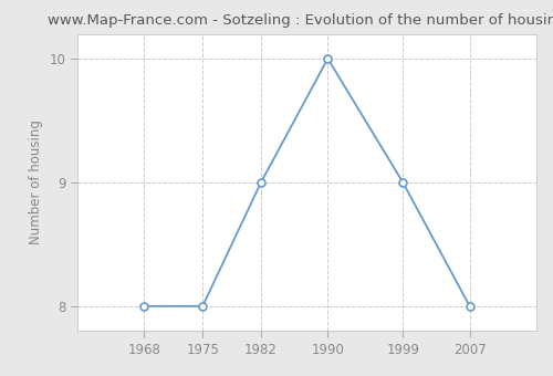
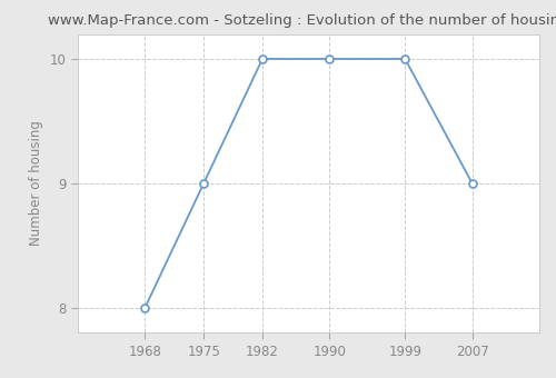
1975: 8 -> 9
1982: 9 -> 10
1999: 9 -> 10
2007: 8 -> 9
